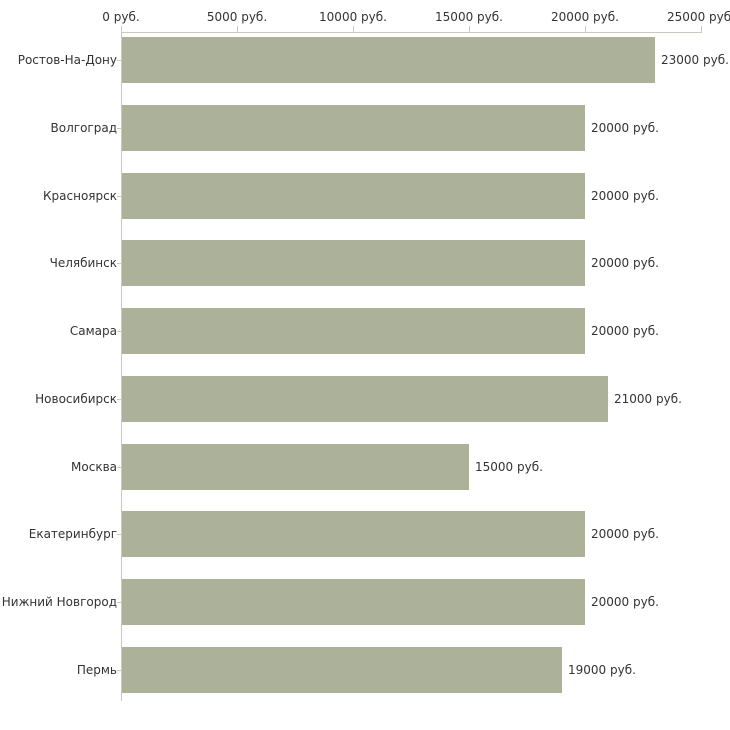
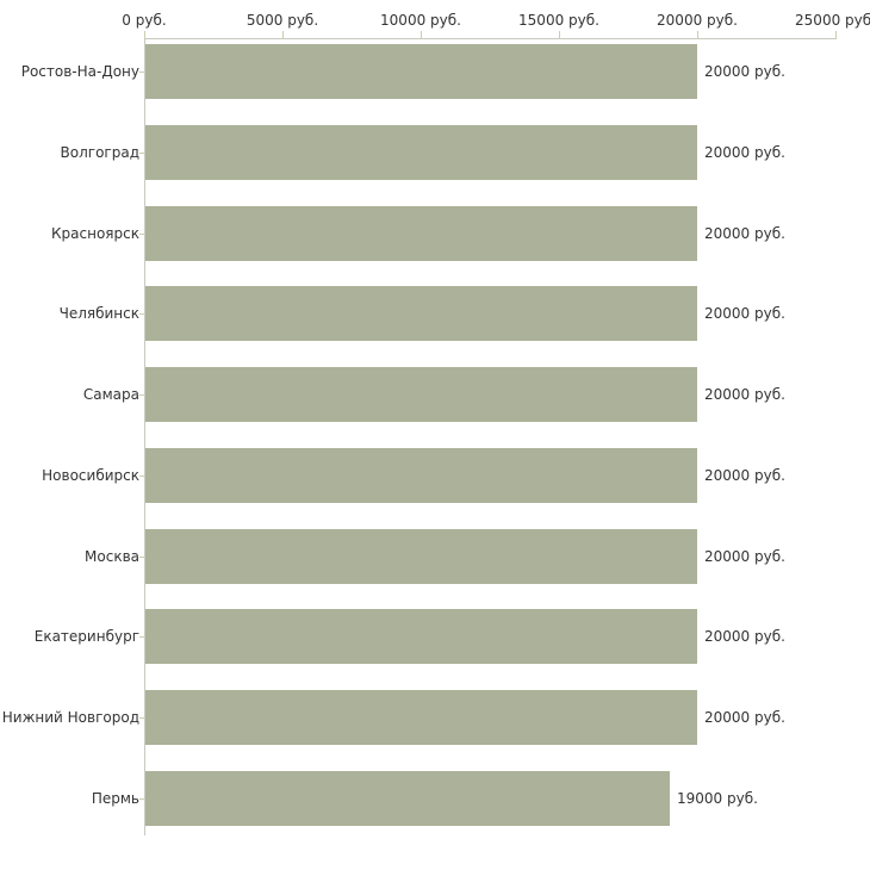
Ростов-На-Дону: 23000 -> 20000
Новосибирск: 21000 -> 20000
Москва: 15000 -> 20000
